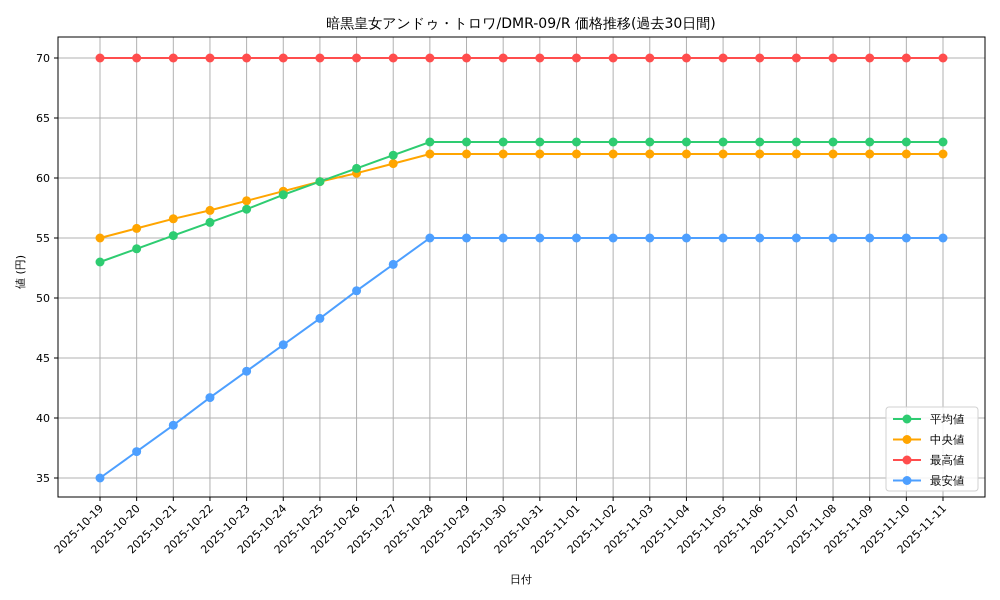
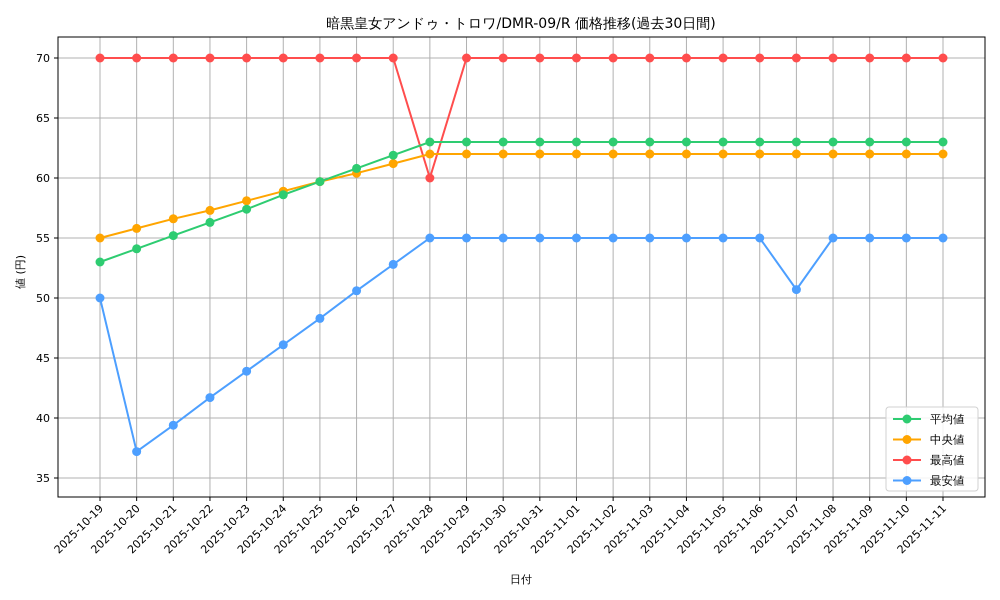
最安値/2025-10-19: 35.0 -> 50.0
最高値/2025-10-28: 70 -> 60
最安値/2025-11-07: 55.0 -> 50.7
